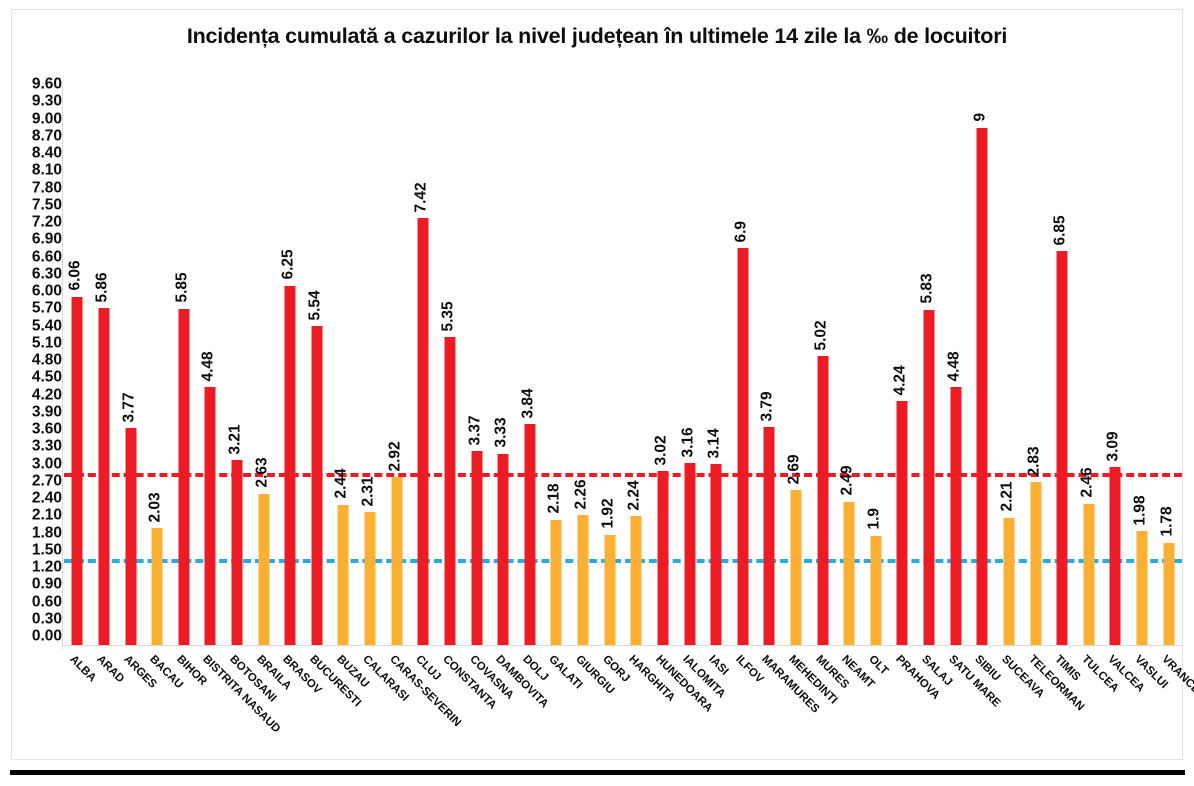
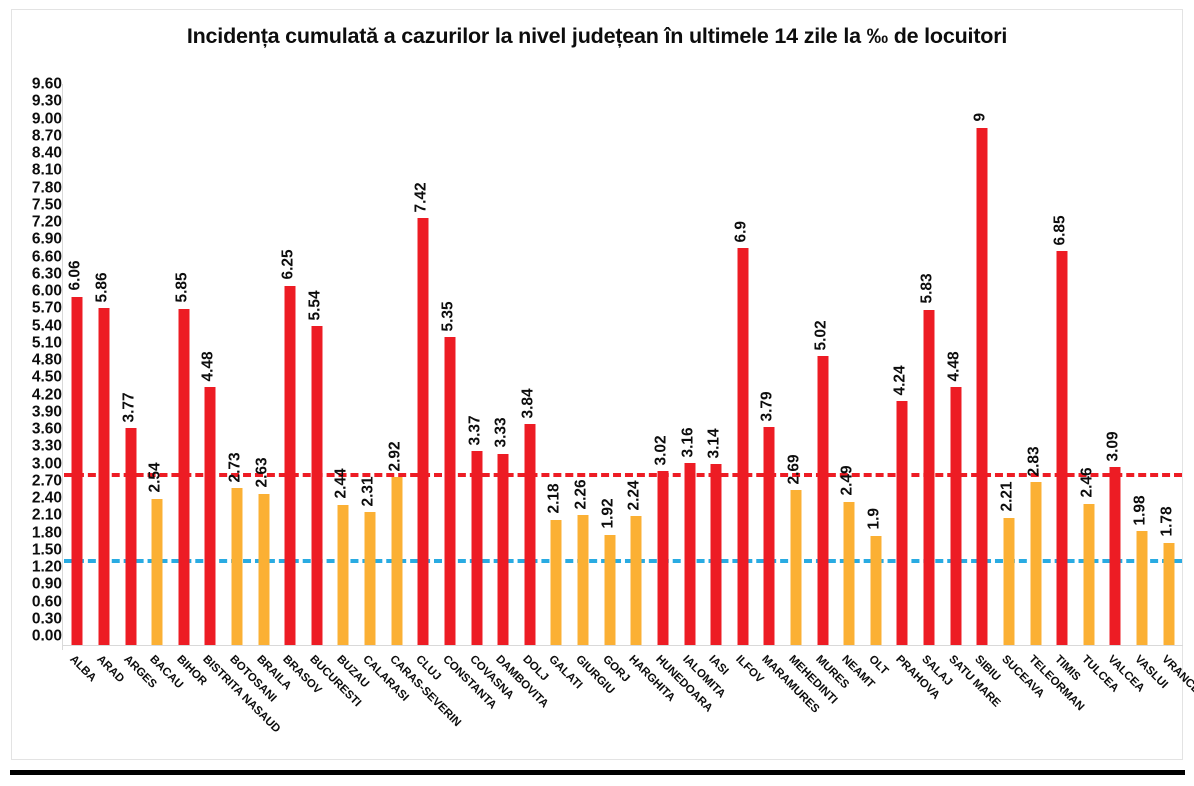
BACAU: 2.03 -> 2.54
BOTOSANI: 3.21 -> 2.73
